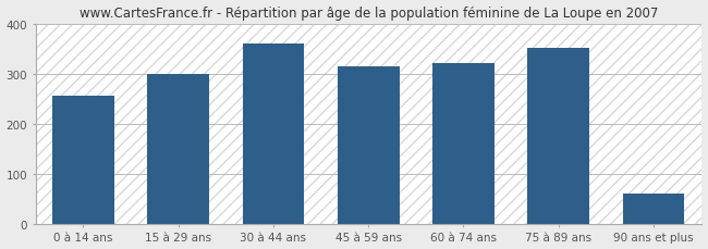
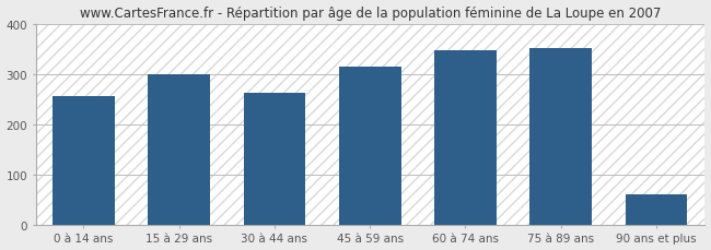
30 à 44 ans: 360 -> 262
60 à 74 ans: 320 -> 347
